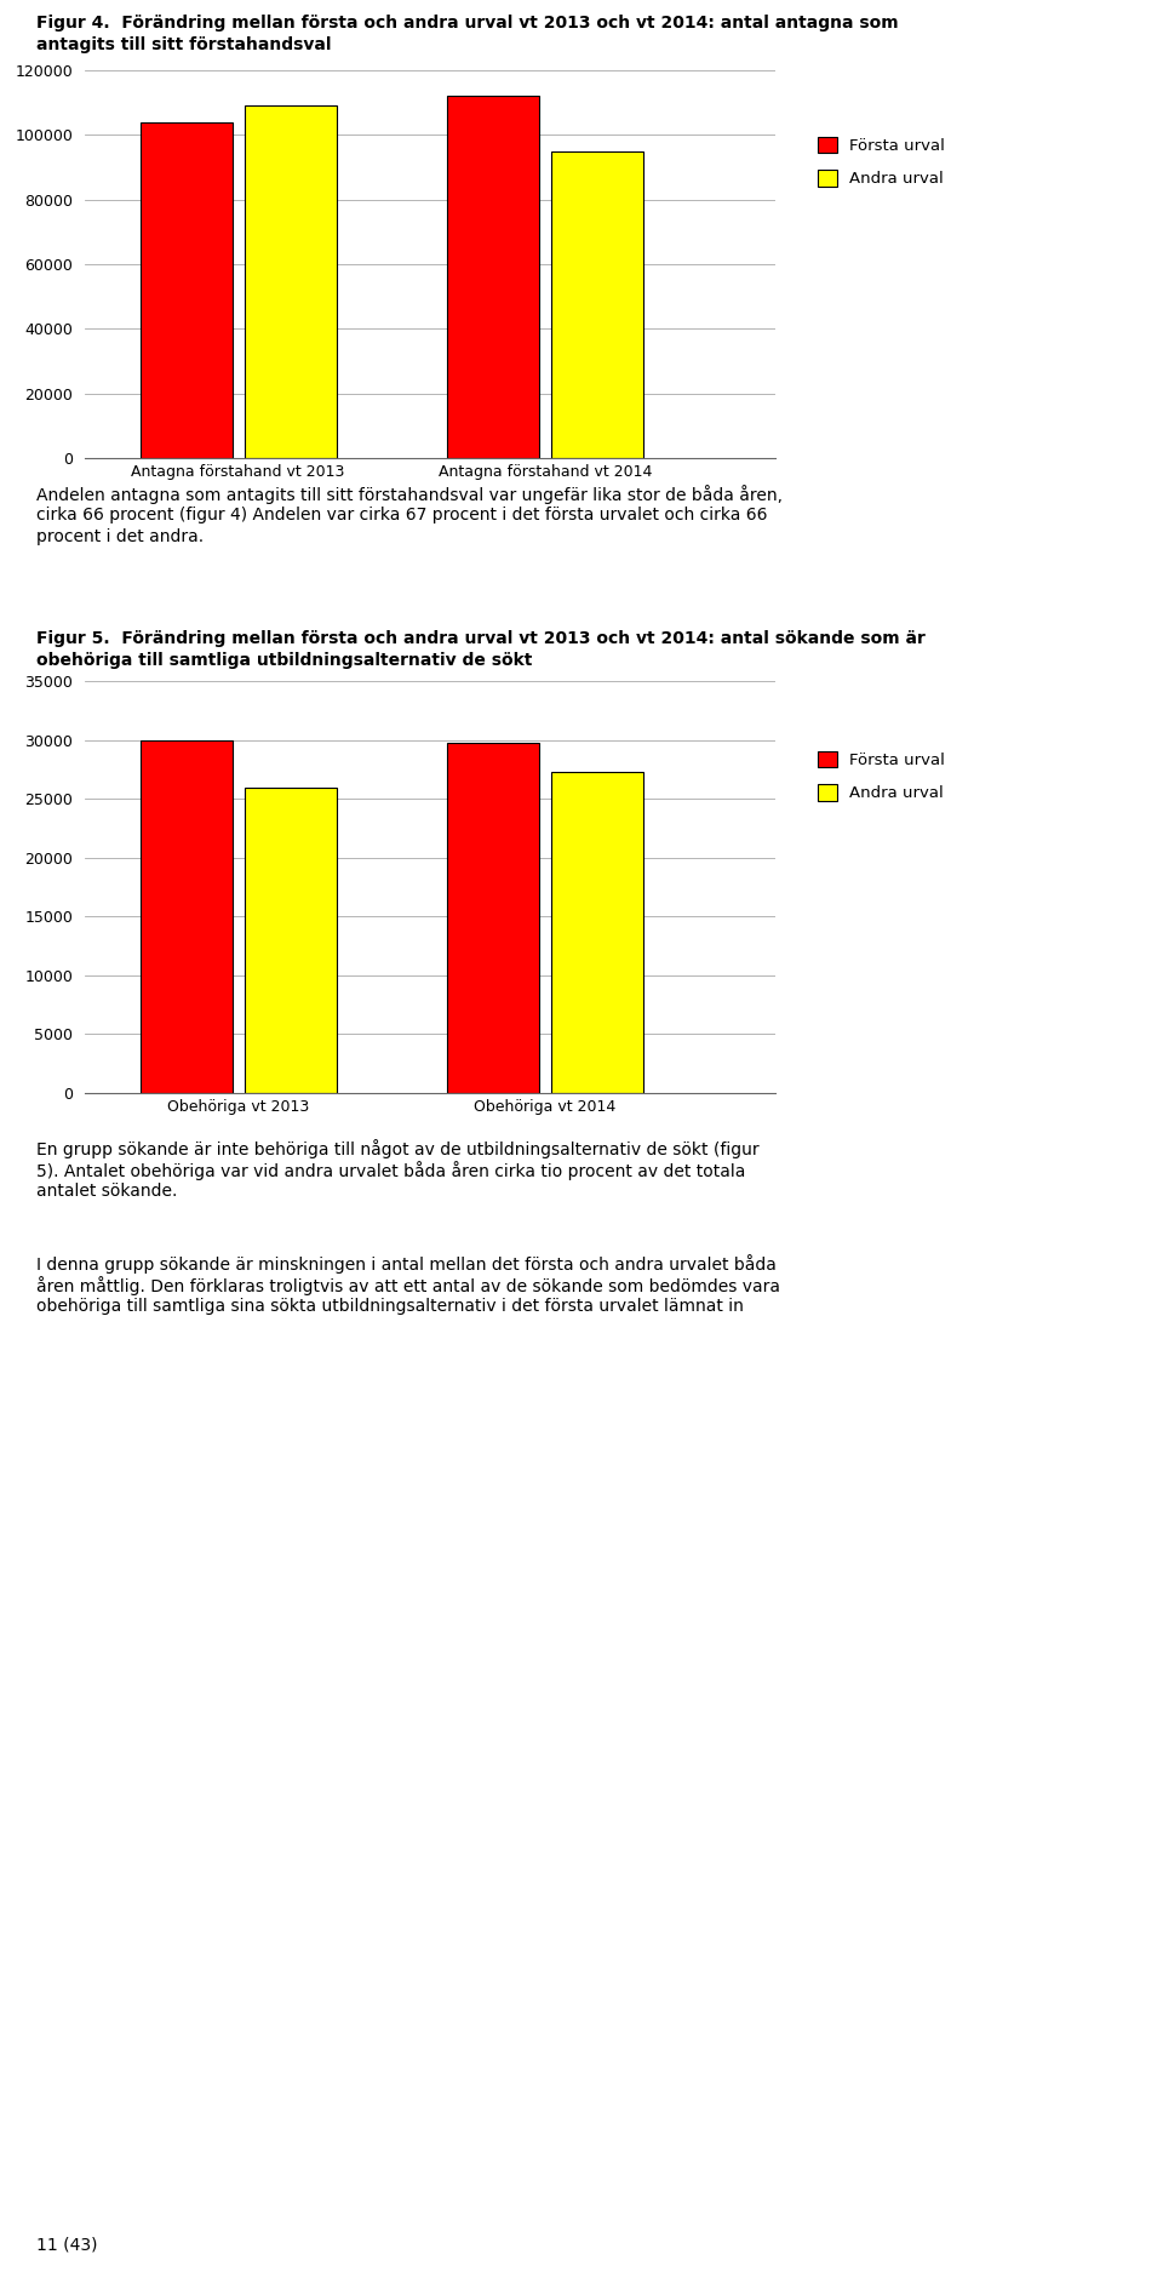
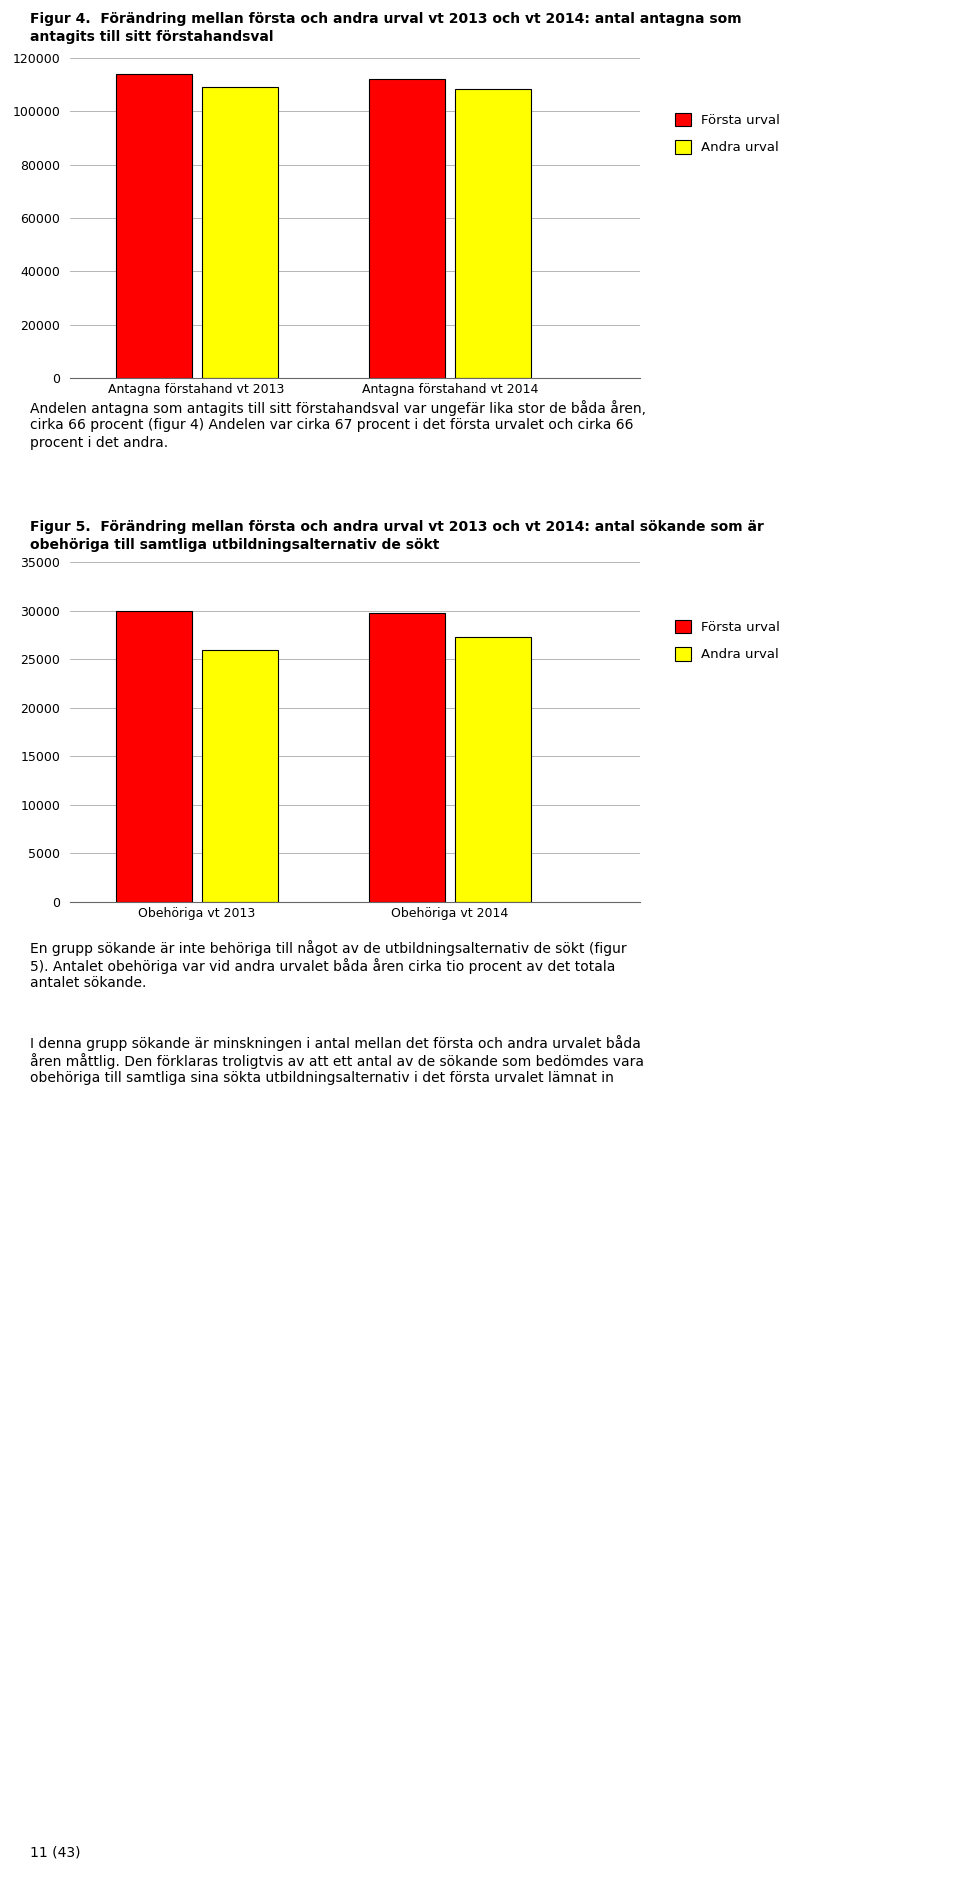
Första urval/Antagna förstahand vt 2013: 104000 -> 114000
Andra urval/Antagna förstahand vt 2014: 95000 -> 108500
